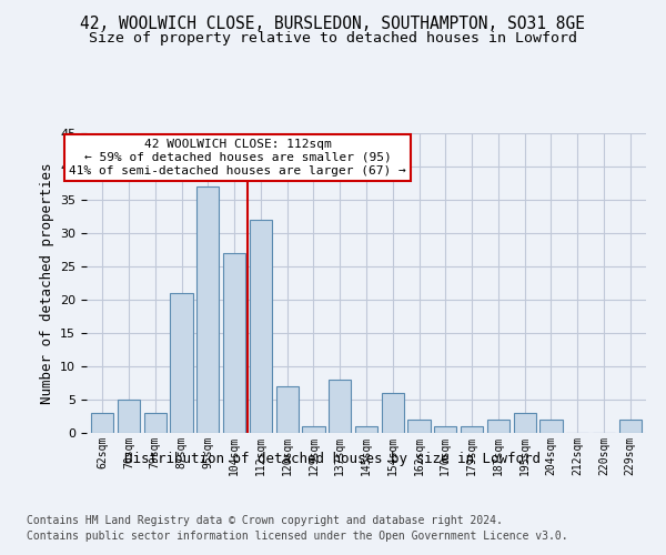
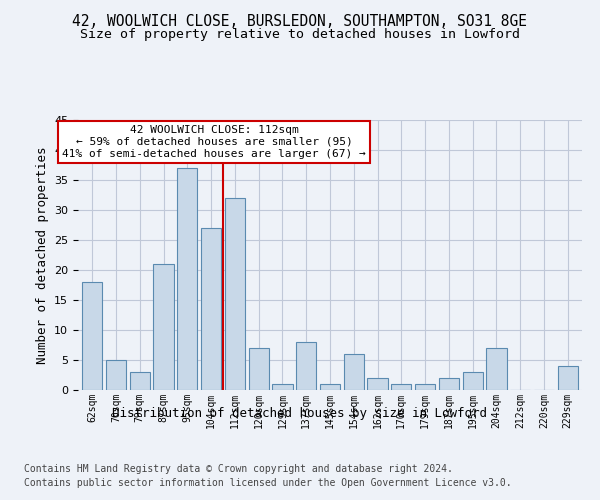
62sqm: 3 -> 18
204sqm: 2 -> 7
229sqm: 2 -> 4
